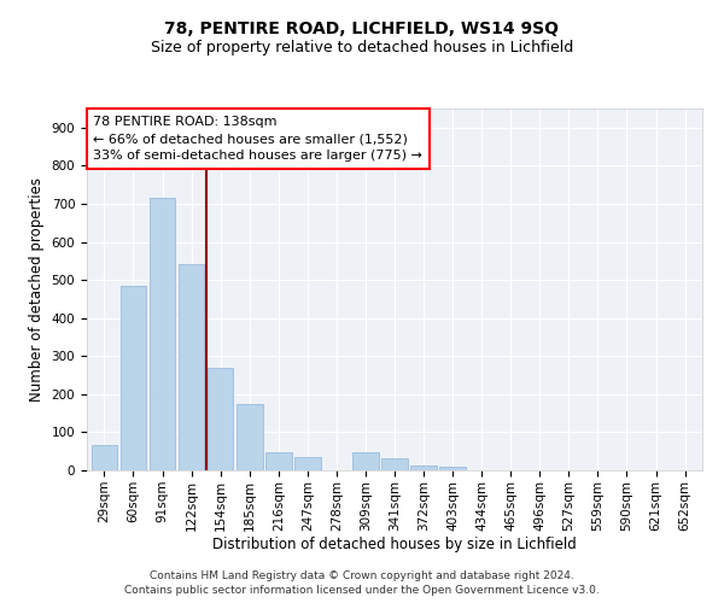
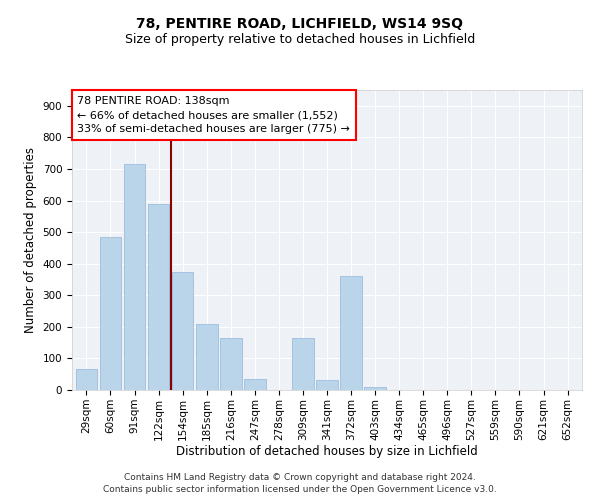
122sqm: 543 -> 590
154sqm: 270 -> 375
185sqm: 173 -> 210
216sqm: 48 -> 165
309sqm: 48 -> 165
372sqm: 12 -> 360
